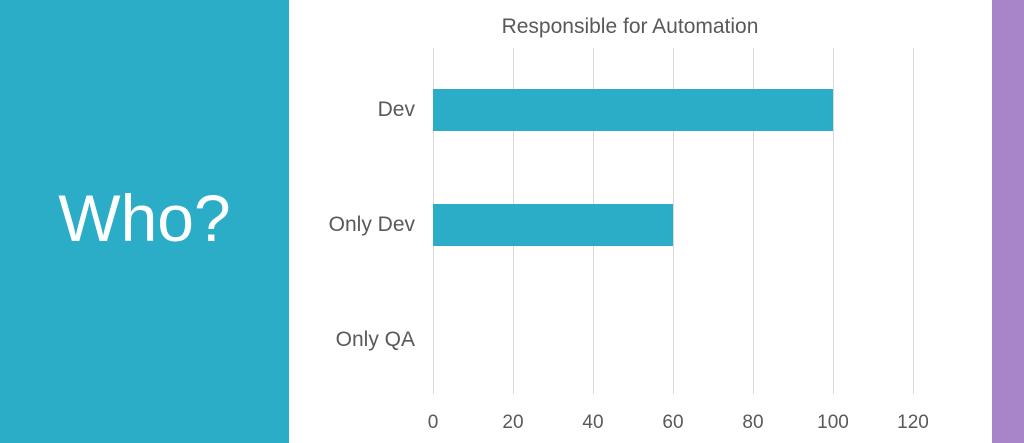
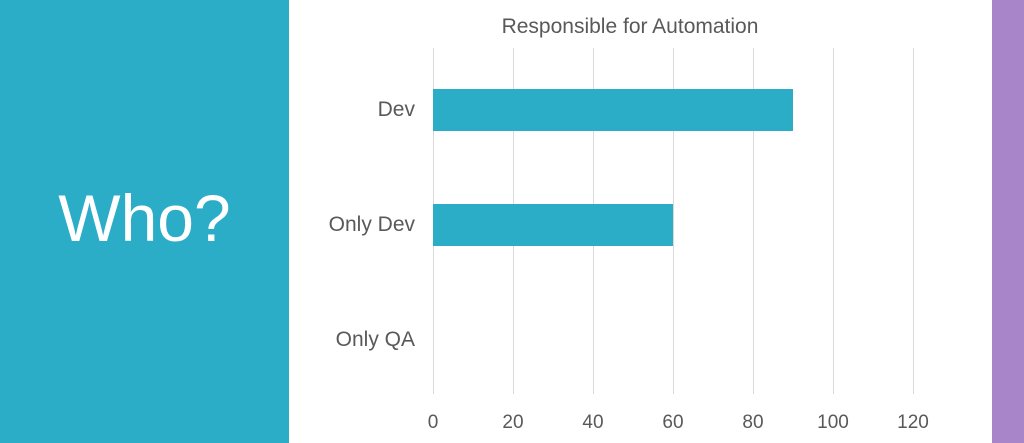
Dev: 100 -> 90
